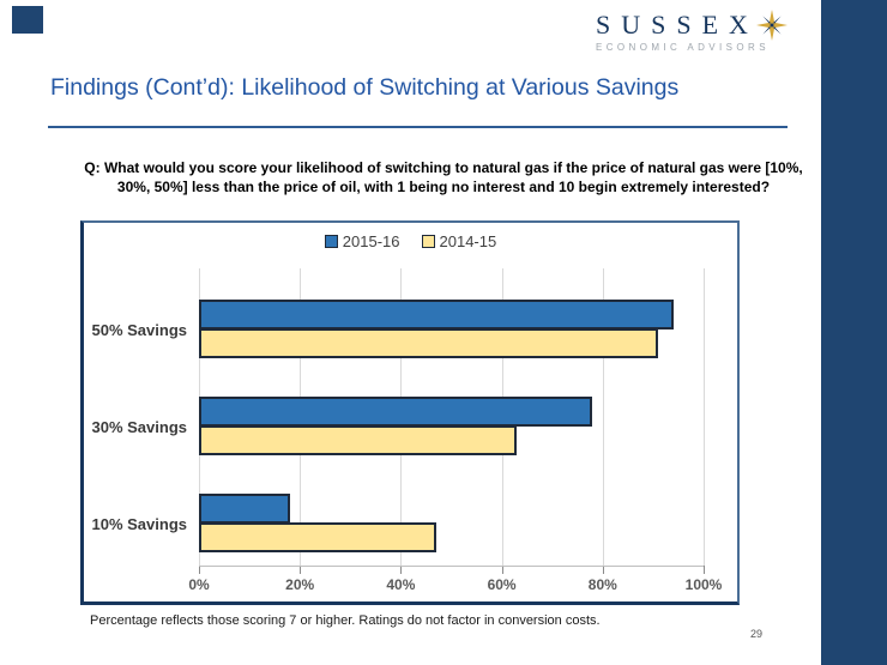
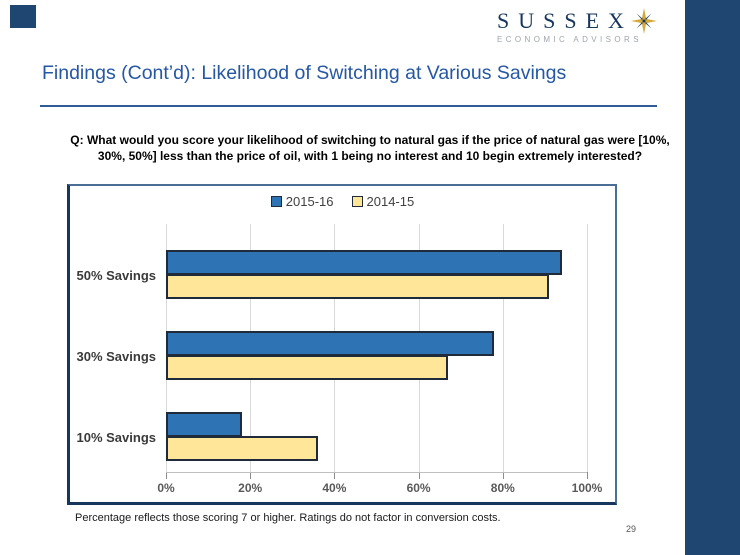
2014-15/30% Savings: 63% -> 67%
2014-15/10% Savings: 47% -> 36%
